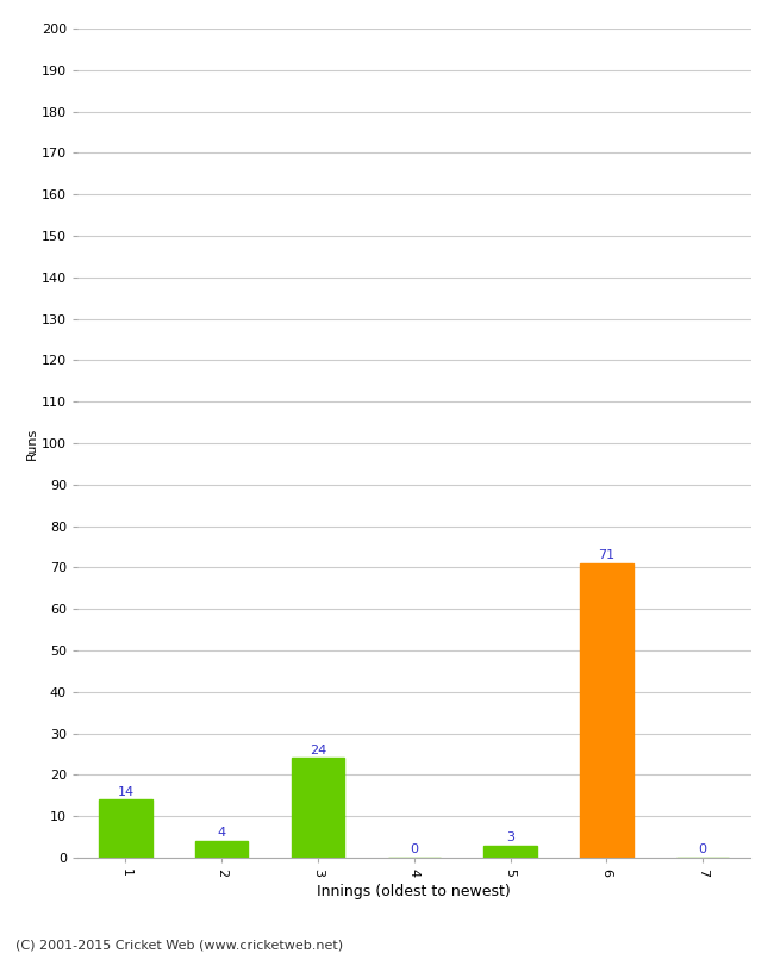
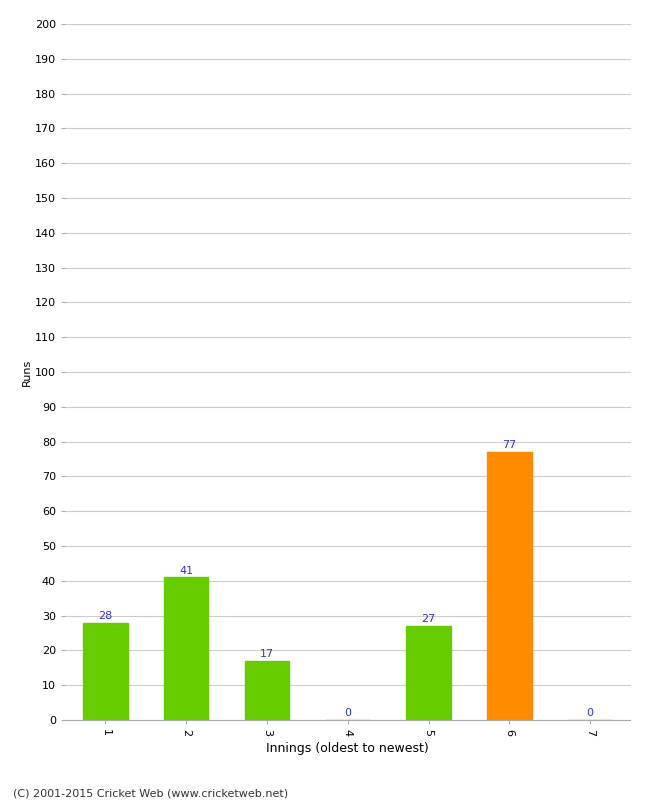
1: 14 -> 28
2: 4 -> 41
3: 24 -> 17
5: 3 -> 27
6: 71 -> 77
